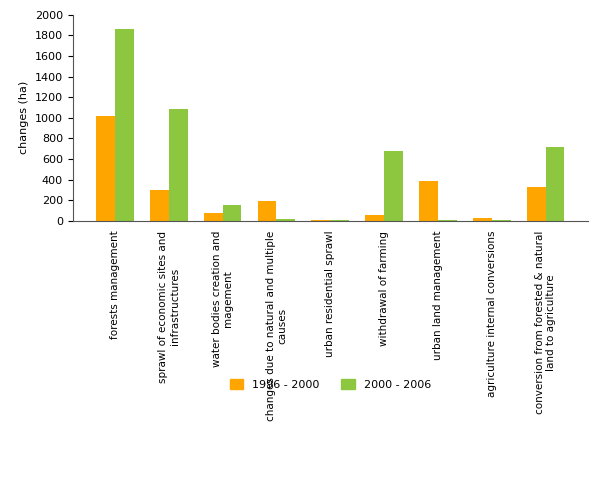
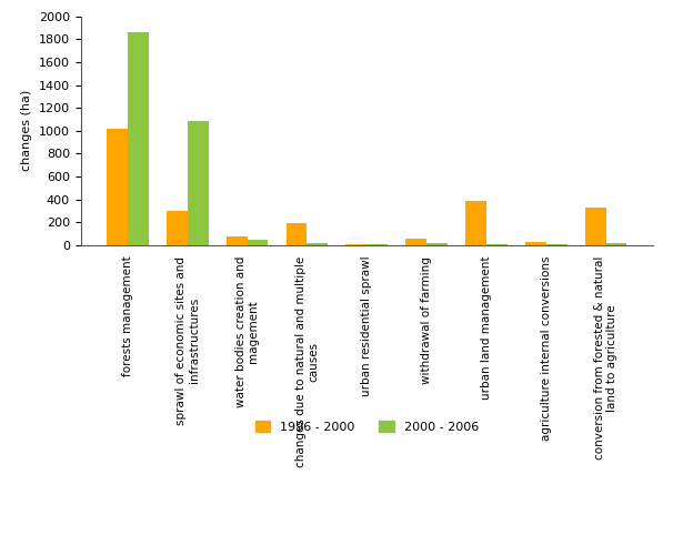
2000 - 2006/water bodies creation and magement: 150 -> 50
2000 - 2006/withdrawal of farming: 680 -> 20
2000 - 2006/conversion from forested & natural land to agriculture: 720 -> 20
